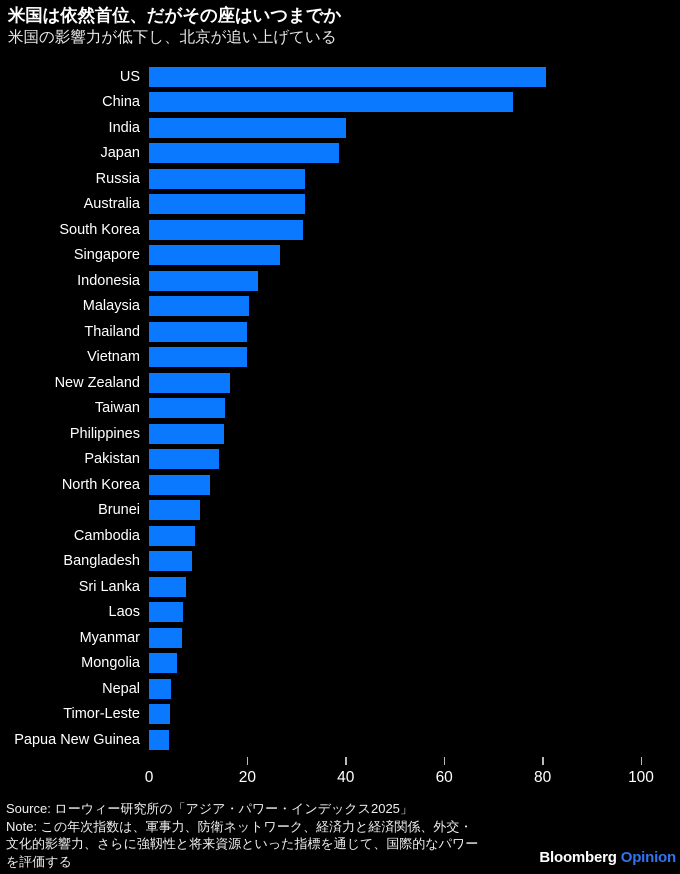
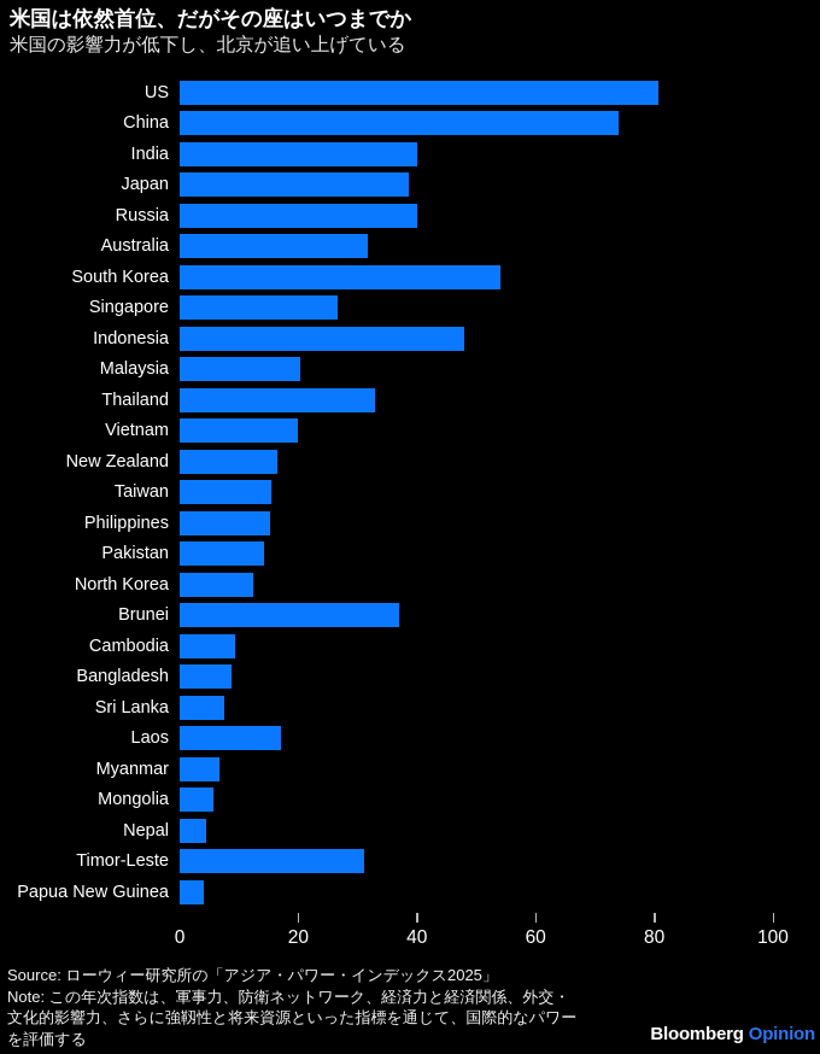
Russia: 32 -> 40
South Korea: 31 -> 54
Indonesia: 22 -> 48
Thailand: 20 -> 33
Brunei: 10 -> 37
Laos: 7 -> 17
Timor-Leste: 4 -> 31
